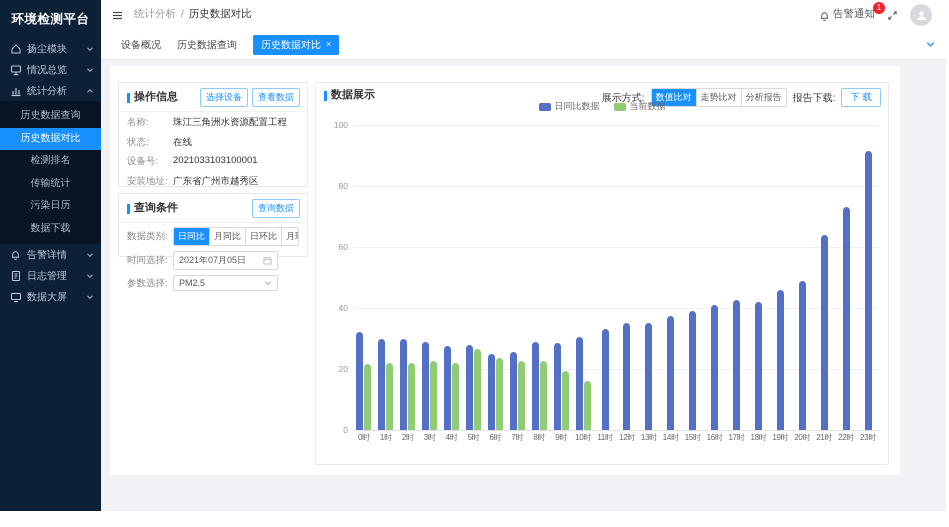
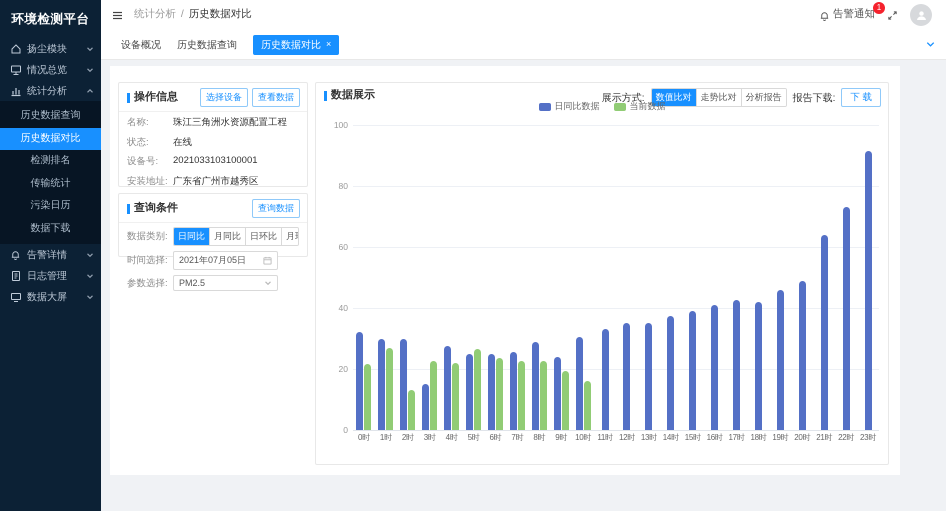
当前数据/1时: 22 -> 27
当前数据/2时: 22 -> 13
日同比数据/3时: 29 -> 15
日同比数据/5时: 28 -> 25
日同比数据/9时: 28 -> 24
